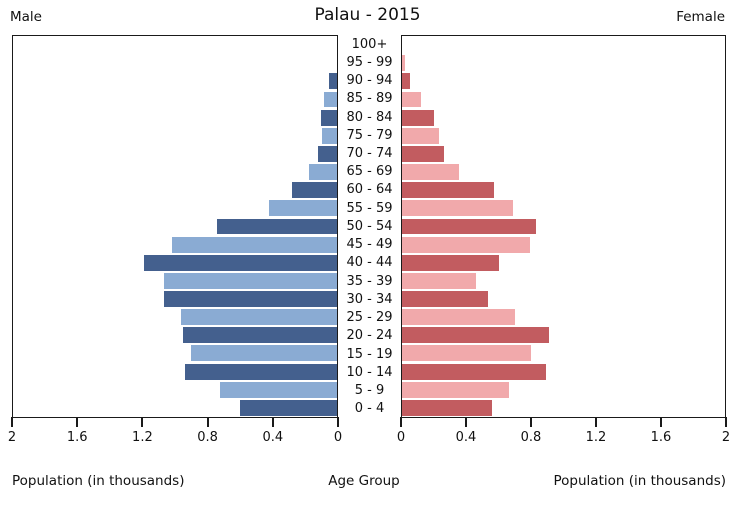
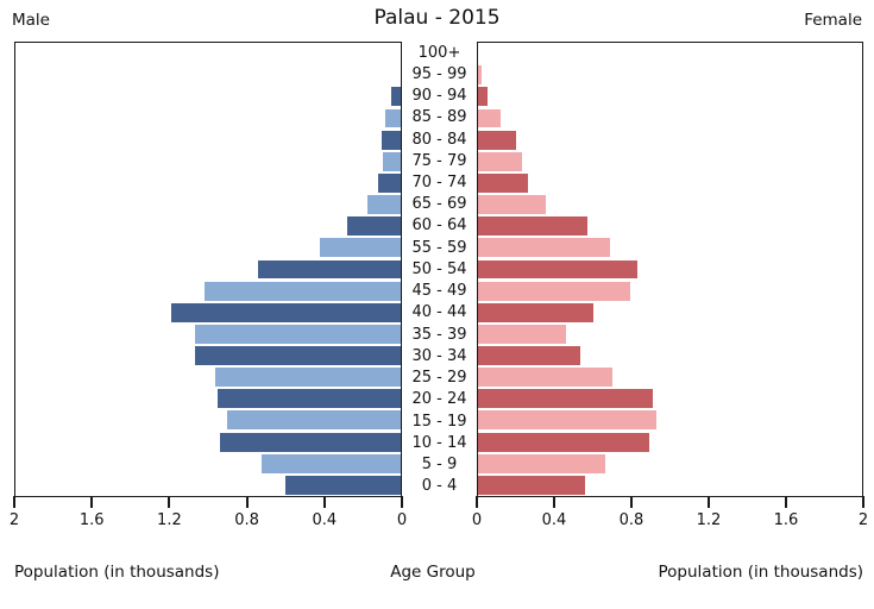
Female/15 - 19: 0.80 -> 0.93
